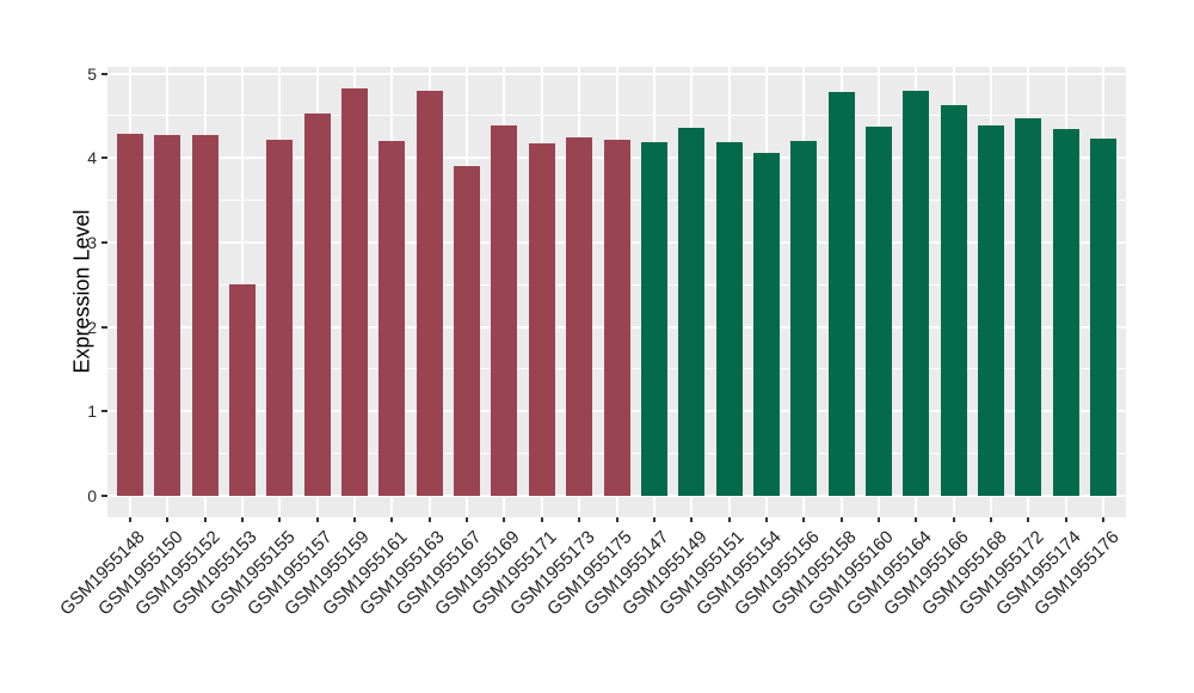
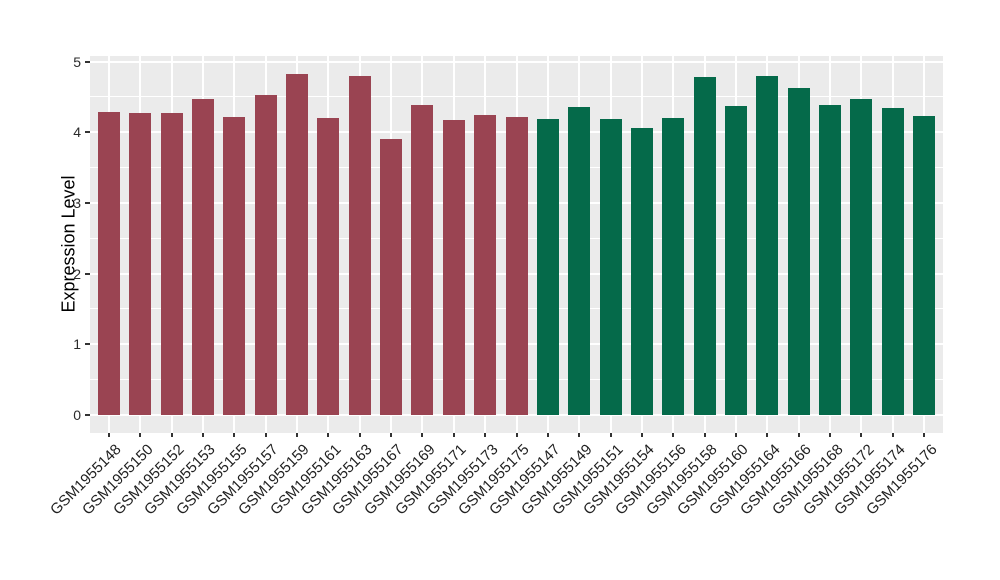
GSM1955153: 2.5 -> 4.5
